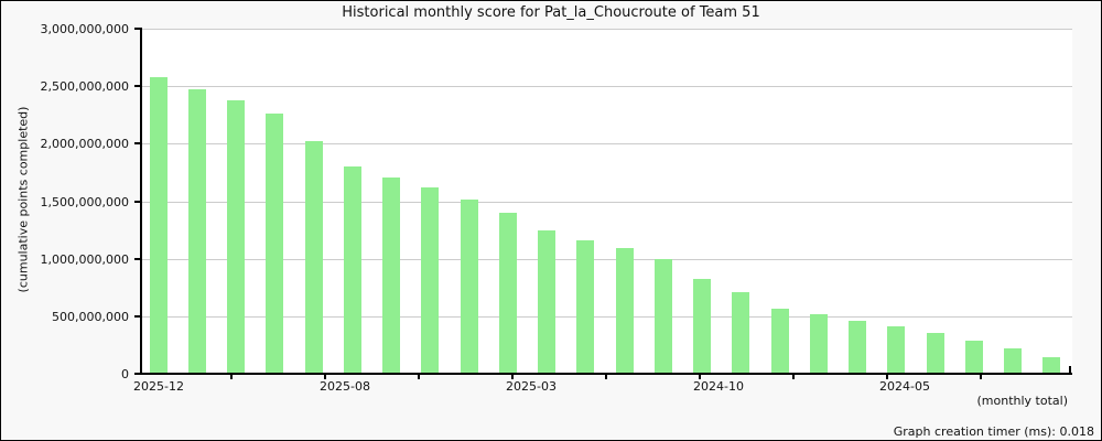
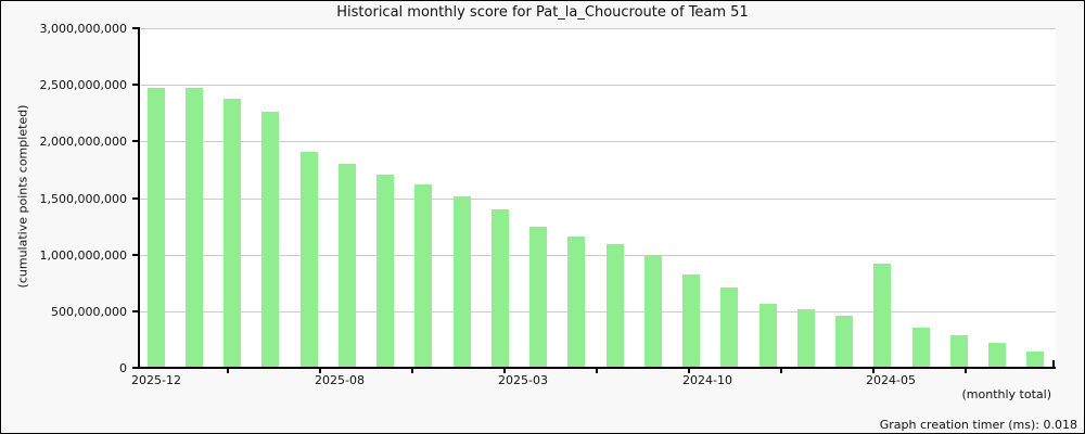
2025-12: 2580000000 -> 2470000000
2025-08: 2020000000 -> 1910000000
2024-05: 410000000 -> 920000000
